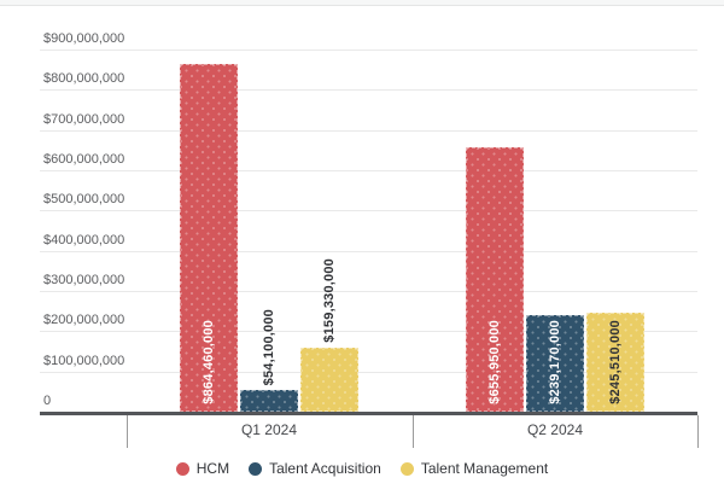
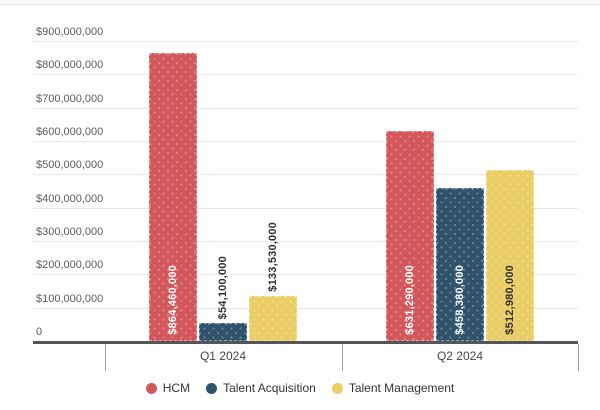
Talent Management/Q1 2024: $159,330,000 -> $133,530,000
HCM/Q2 2024: $655,950,000 -> $631,290,000
Talent Acquisition/Q2 2024: $239,170,000 -> $458,380,000
Talent Management/Q2 2024: $245,510,000 -> $512,980,000
